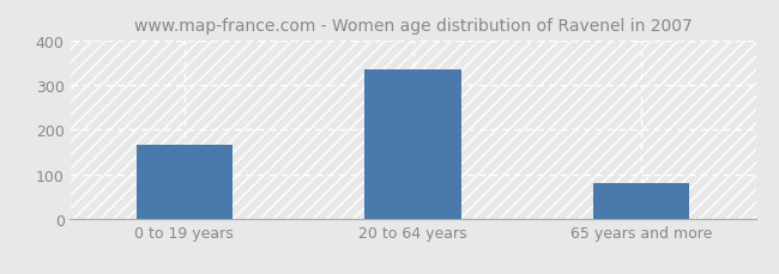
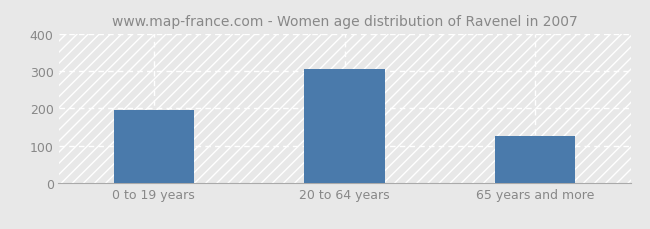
0 to 19 years: 165 -> 195
20 to 64 years: 335 -> 305
65 years and more: 80 -> 125
